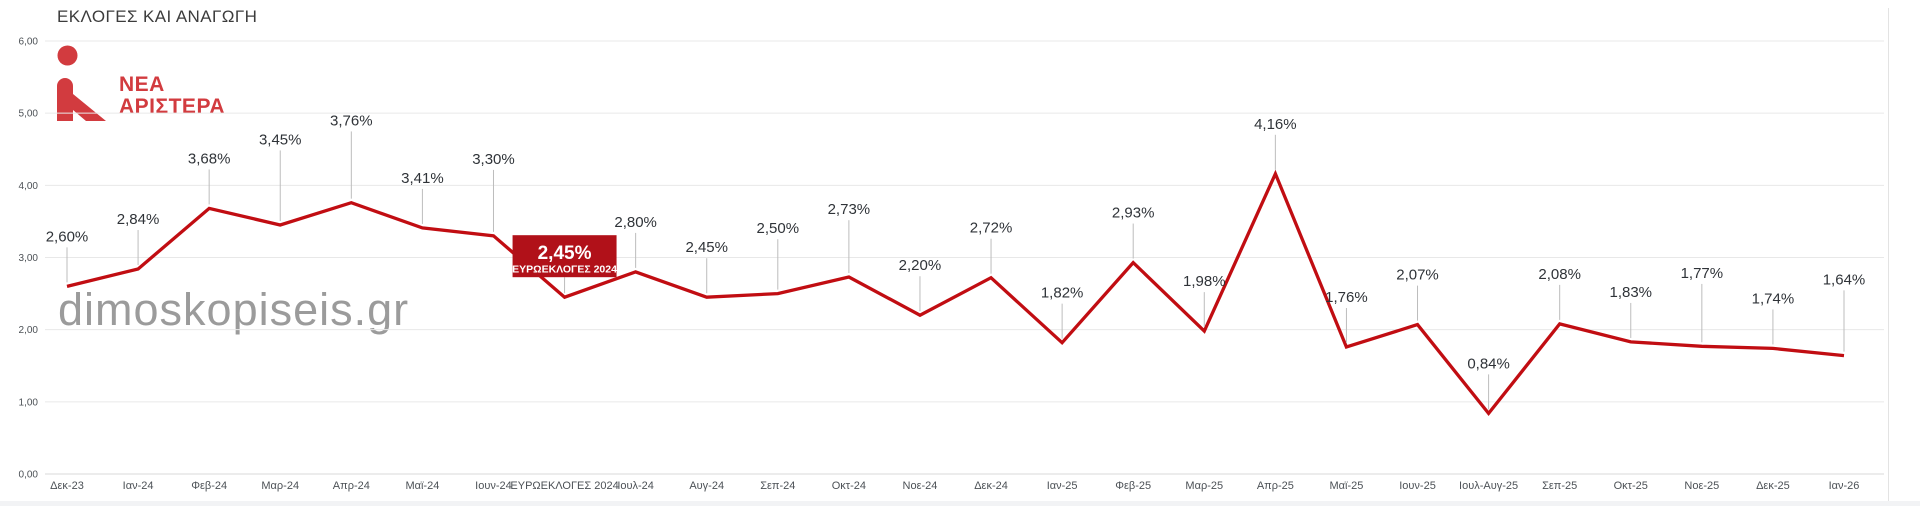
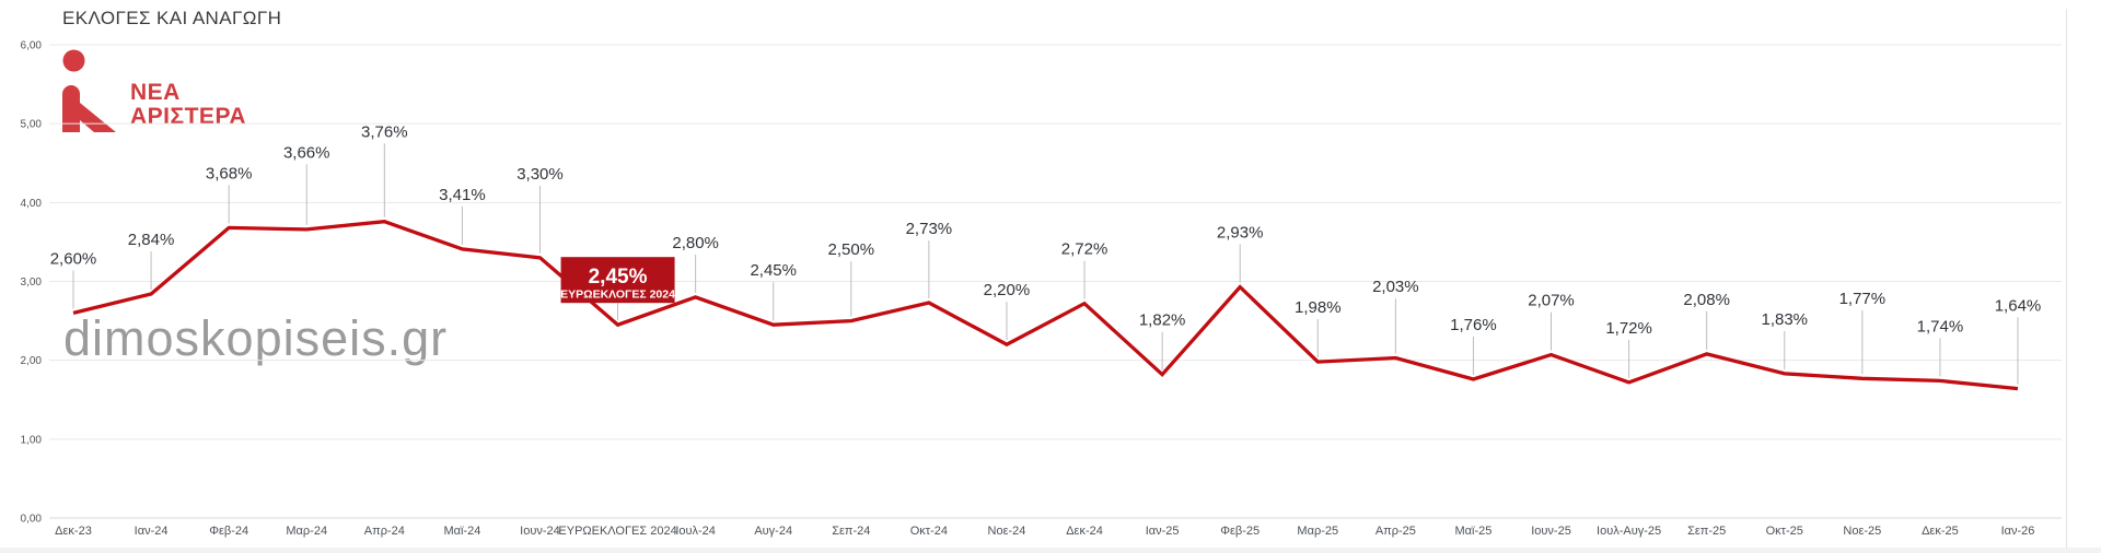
Μαρ-24: 3,45% -> 3,66%
Απρ-25: 4,16% -> 2,03%
Ιουλ-Αυγ-25: 0,84% -> 1,72%
